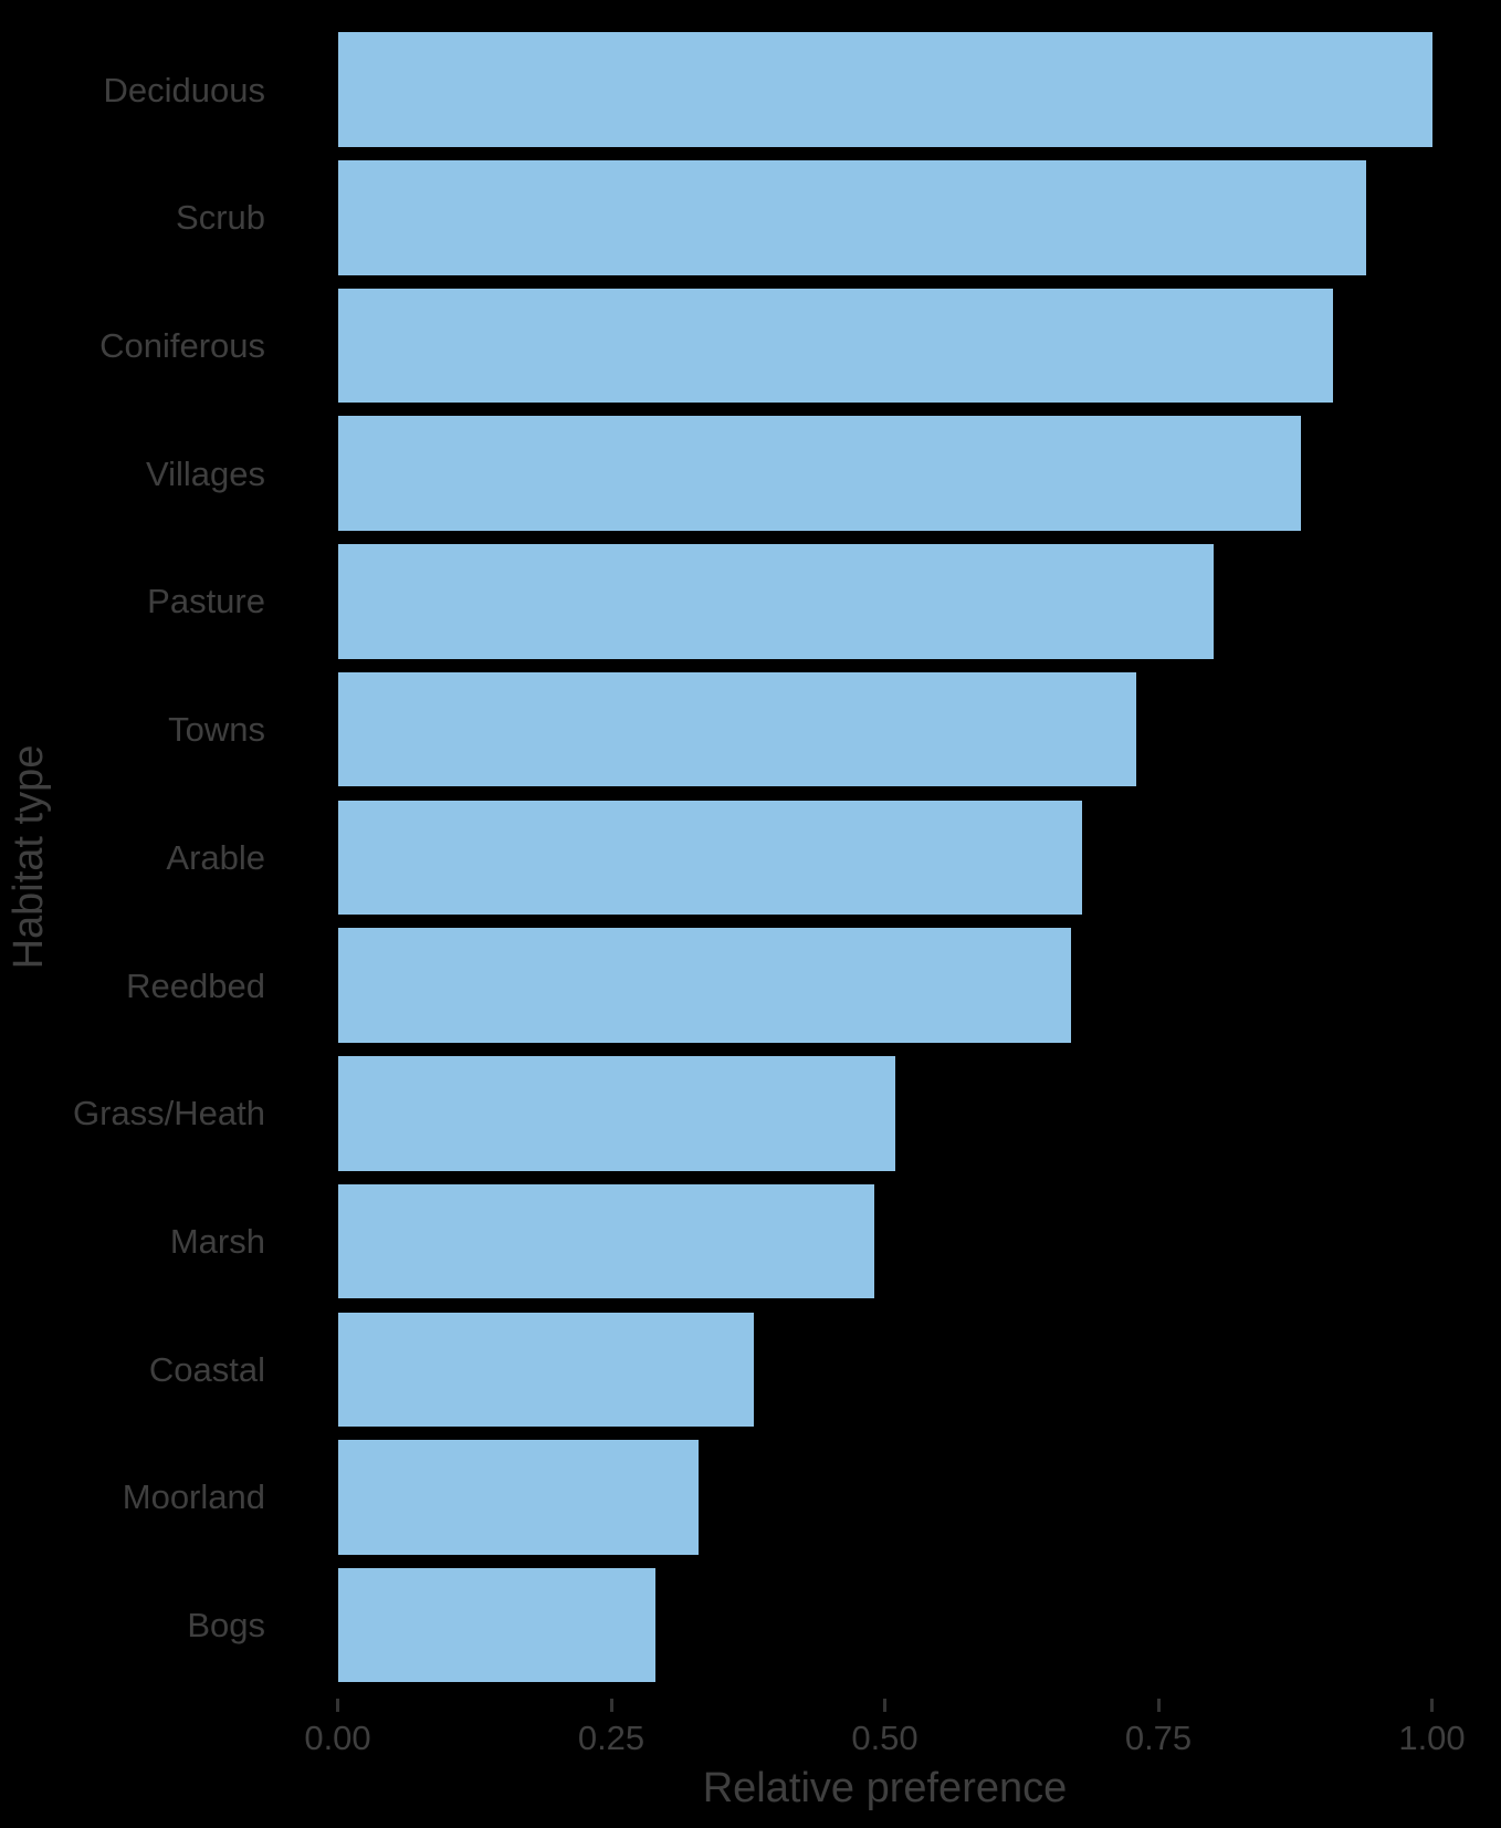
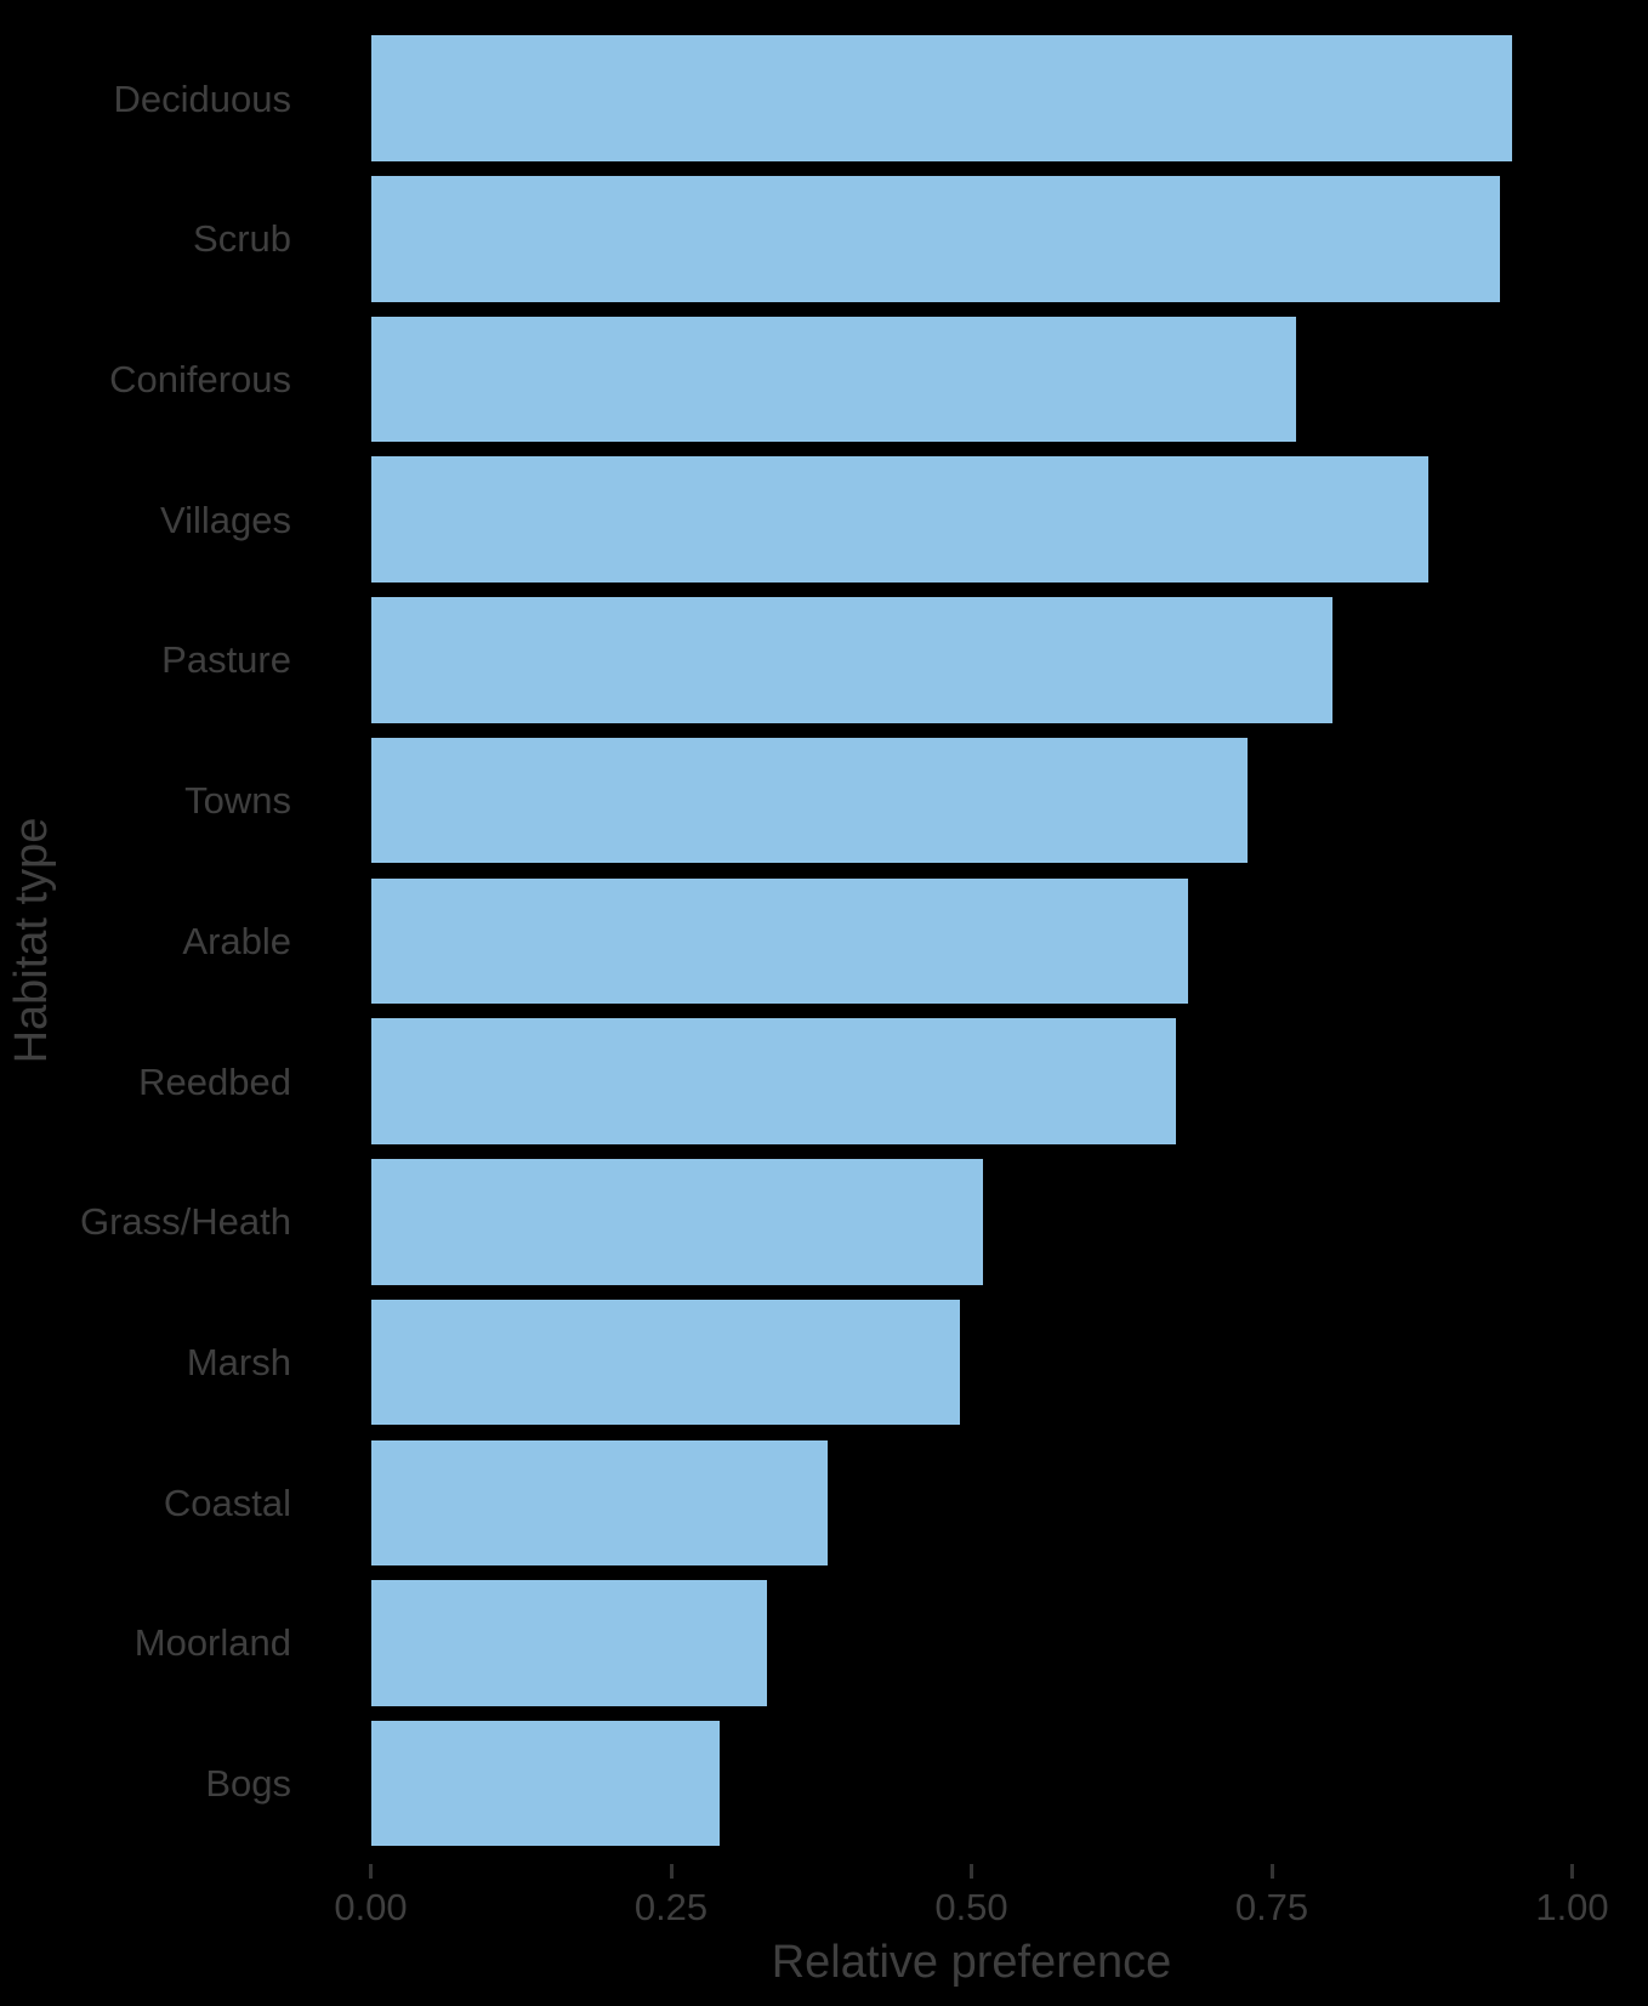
Deciduous: 1.00 -> 0.95
Coniferous: 0.91 -> 0.77
